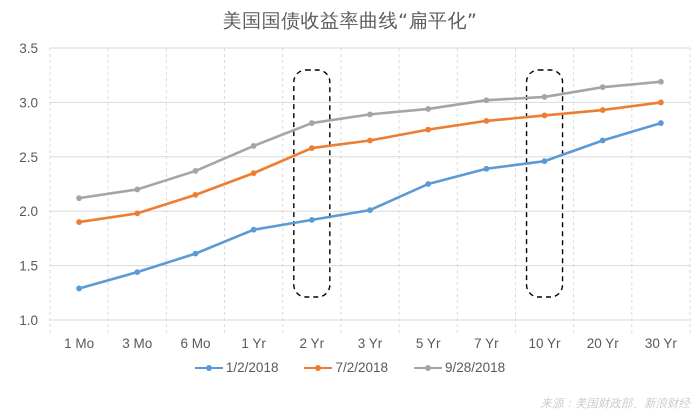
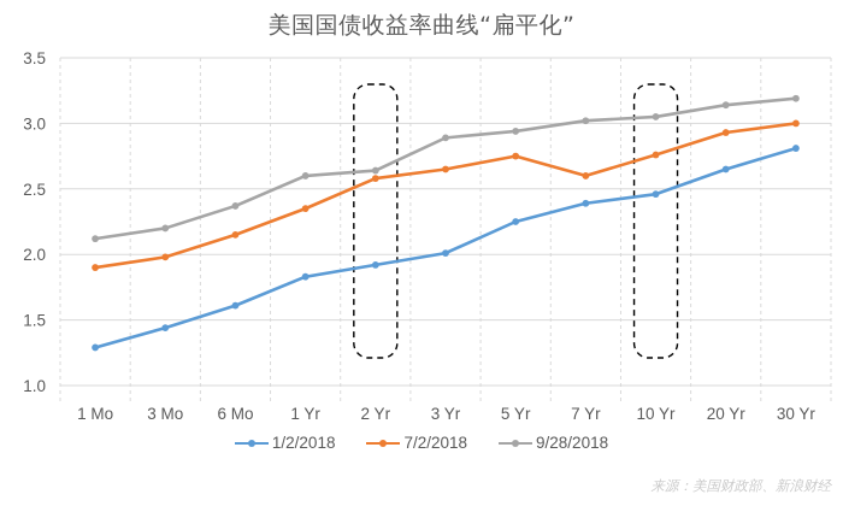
9/28/2018/2 Yr: 2.81 -> 2.64
7/2/2018/7 Yr: 2.83 -> 2.60
7/2/2018/10 Yr: 2.88 -> 2.76
